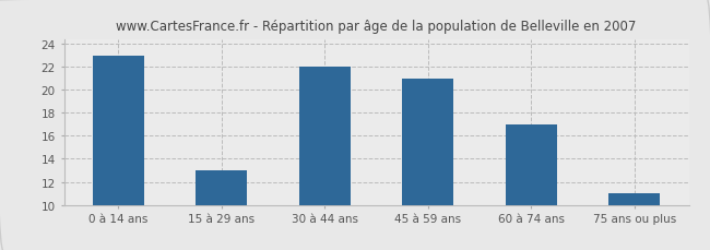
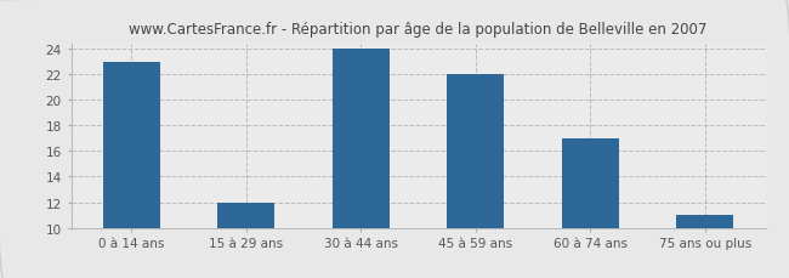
15 à 29 ans: 13 -> 12
30 à 44 ans: 22 -> 24
45 à 59 ans: 21 -> 22
